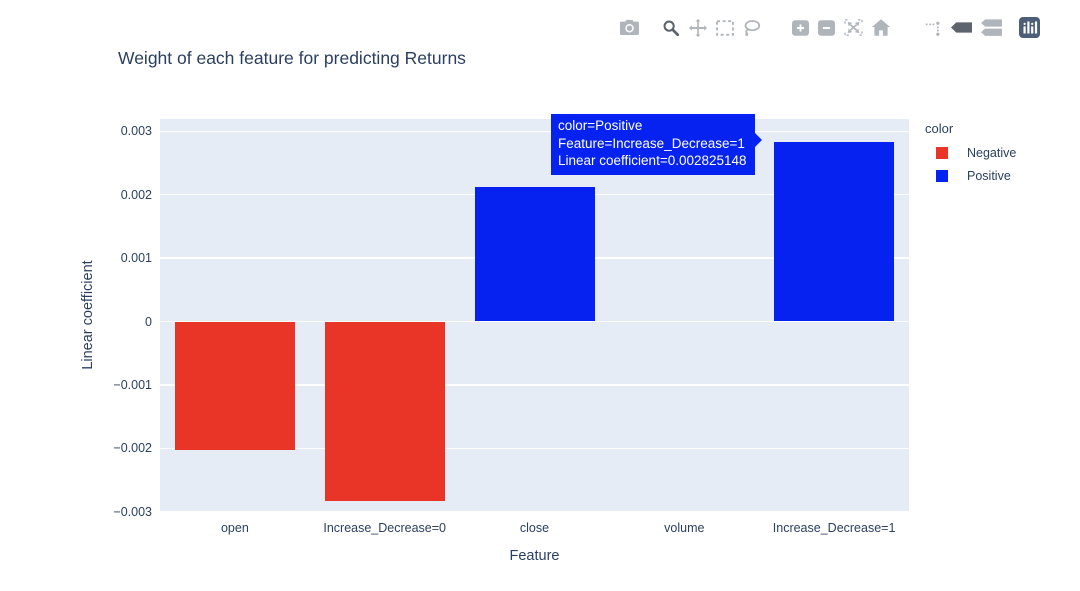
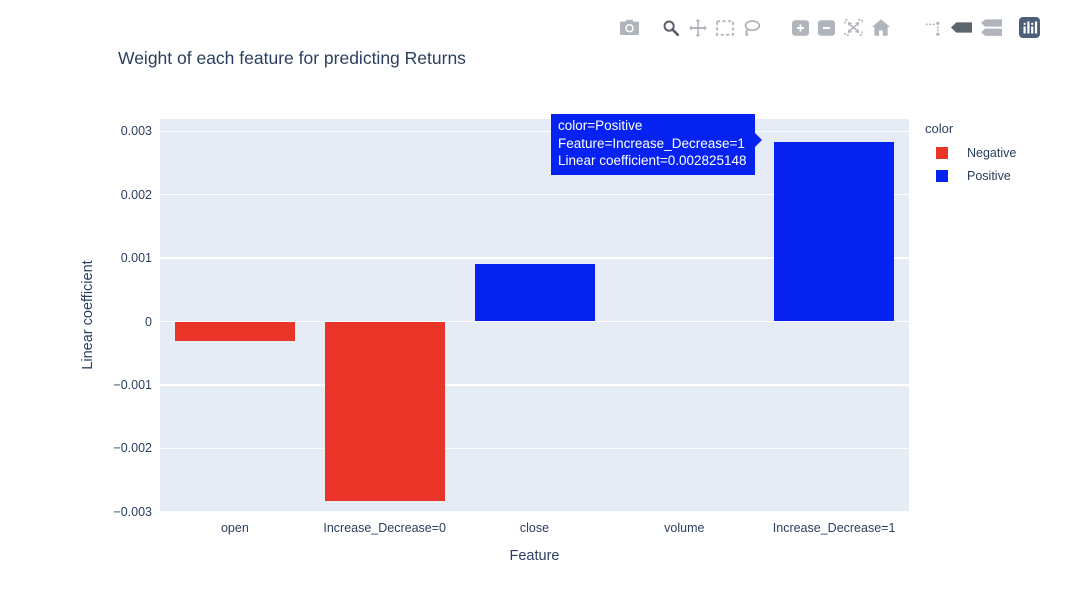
open: -0.0020 -> -0.0003
close: 0.0021 -> 0.0009
